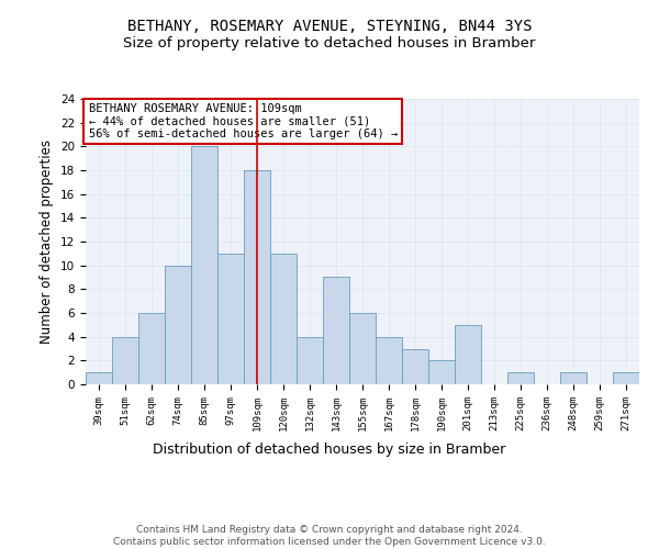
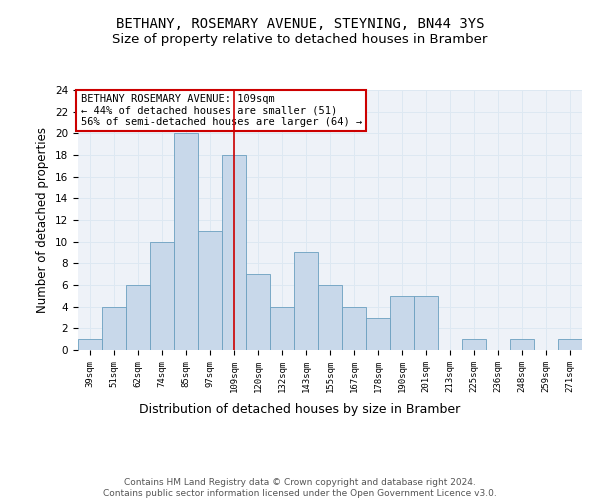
120sqm: 11 -> 7
190sqm: 2 -> 5
